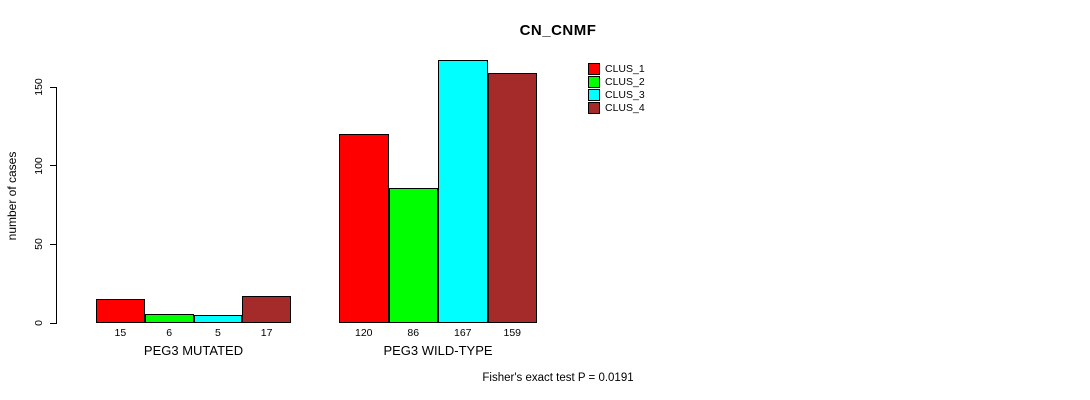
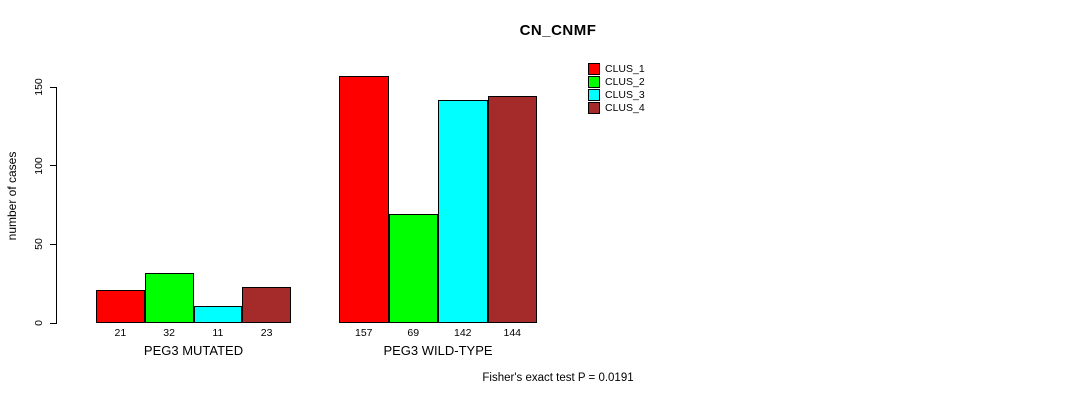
CLUS_1/PEG3 MUTATED: 15 -> 21
CLUS_2/PEG3 MUTATED: 6 -> 32
CLUS_3/PEG3 MUTATED: 5 -> 11
CLUS_4/PEG3 MUTATED: 17 -> 23
CLUS_1/PEG3 WILD-TYPE: 120 -> 157
CLUS_2/PEG3 WILD-TYPE: 86 -> 69
CLUS_3/PEG3 WILD-TYPE: 167 -> 142
CLUS_4/PEG3 WILD-TYPE: 159 -> 144
